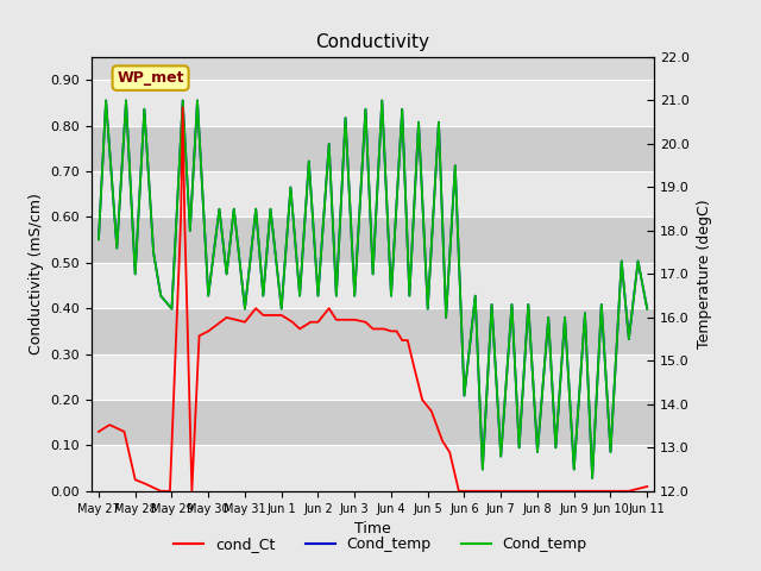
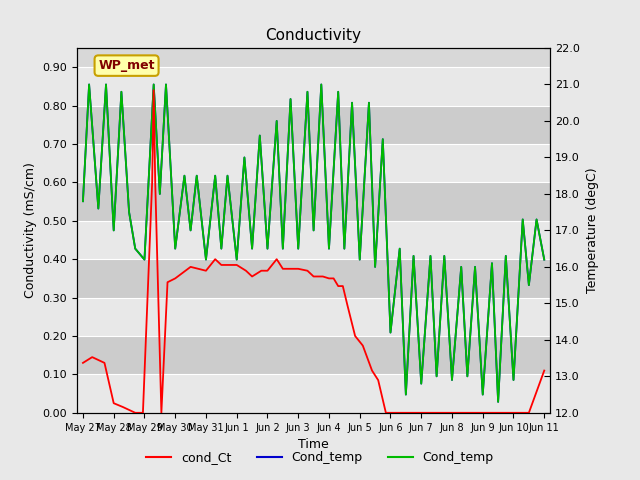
cond_Ct/Jun 11: 0.010 -> 0.110
